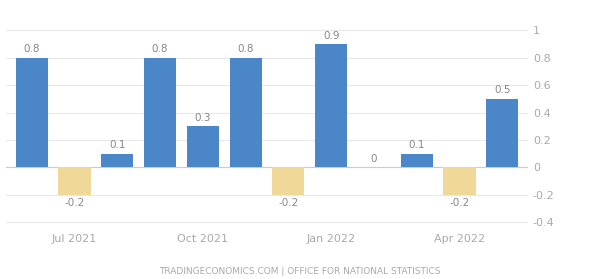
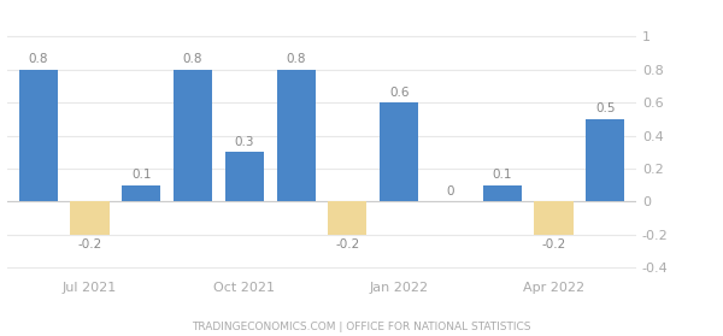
Jan 2022: 0.9 -> 0.6
